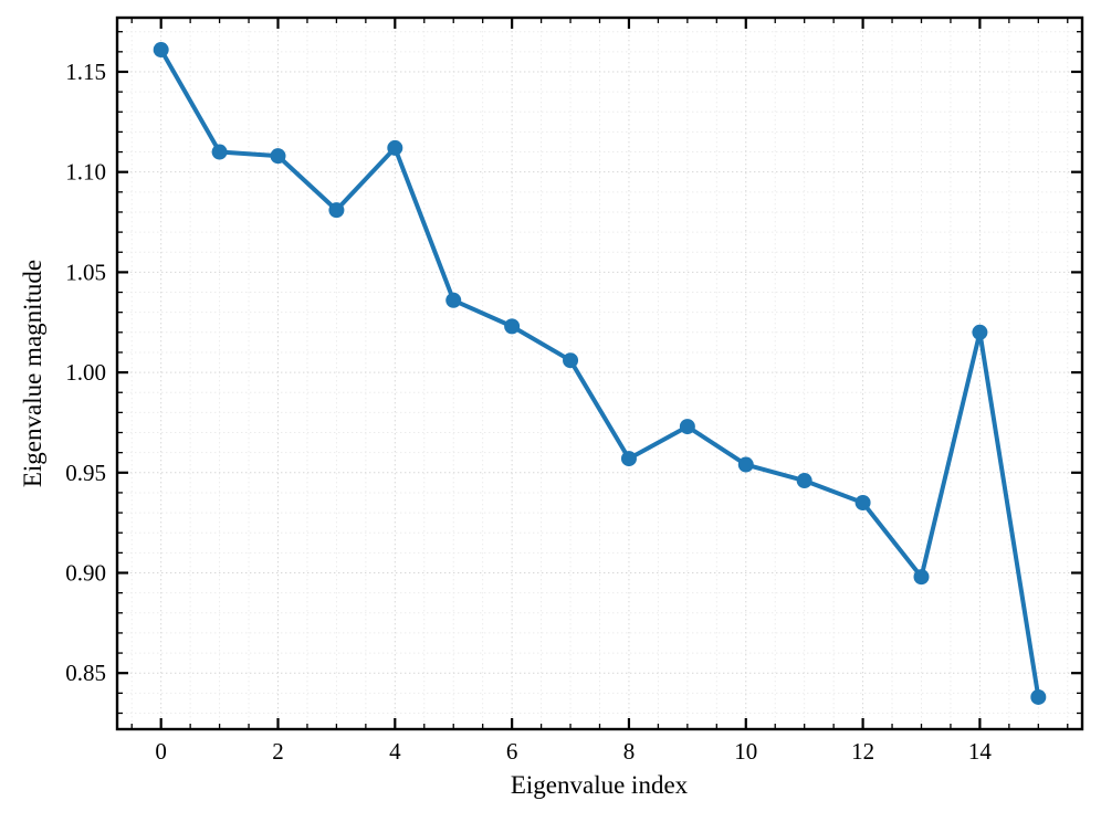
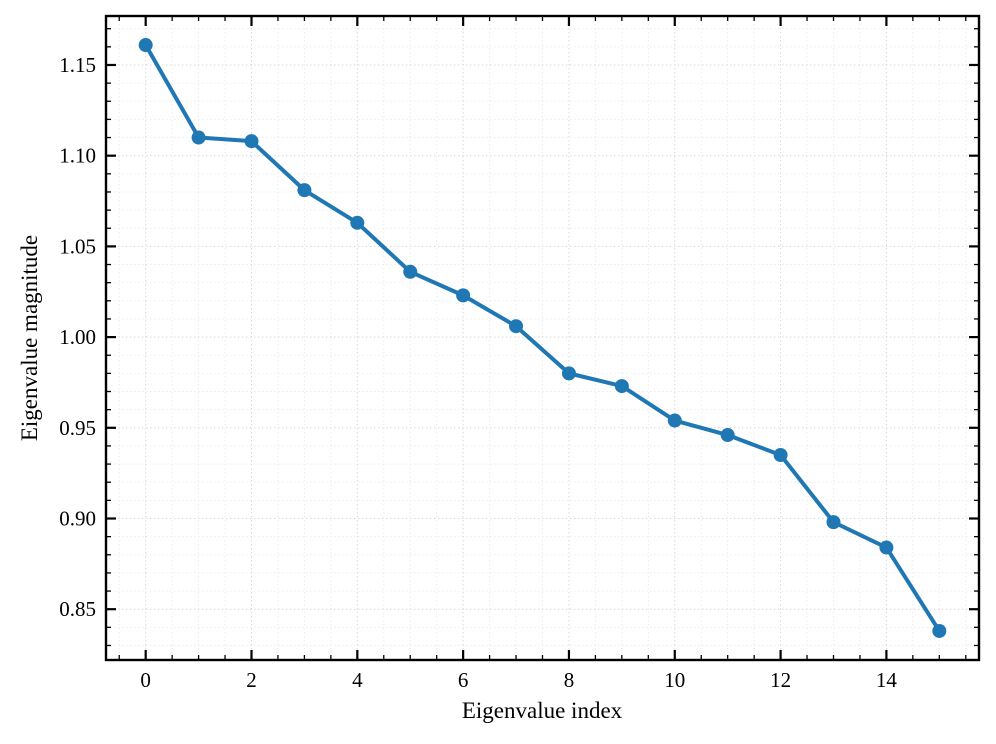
4: 1.112 -> 1.063
8: 0.957 -> 0.980
14: 1.020 -> 0.884
